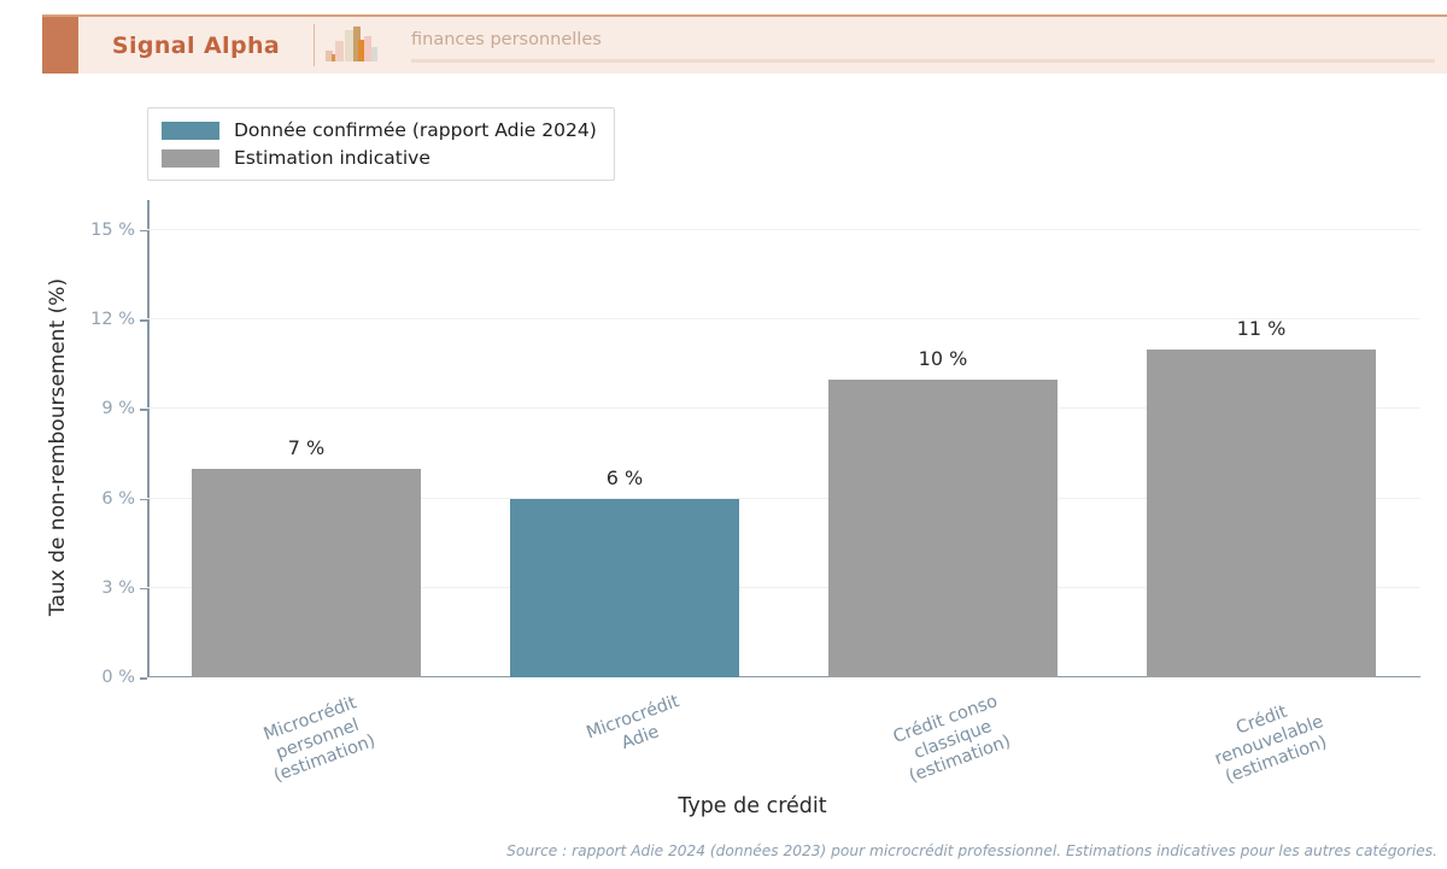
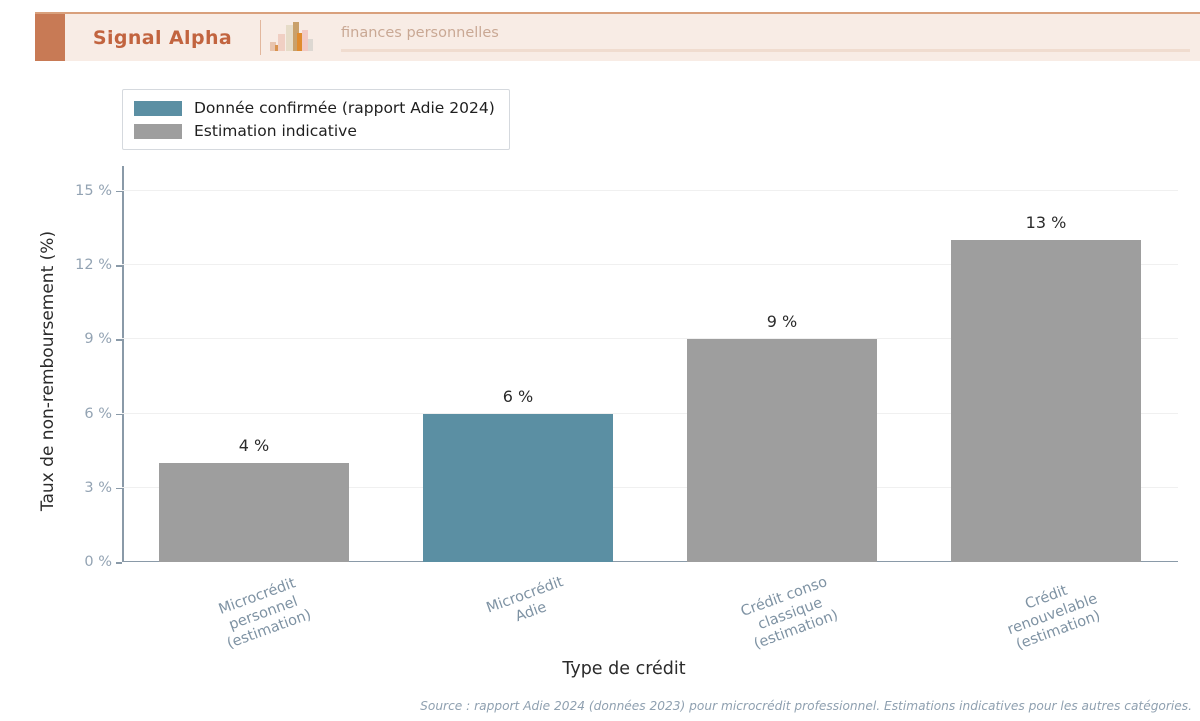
Microcrédit personnel (estimation): 7 -> 4
Crédit conso classique (estimation): 10 -> 9
Crédit renouvelable (estimation): 11 -> 13
